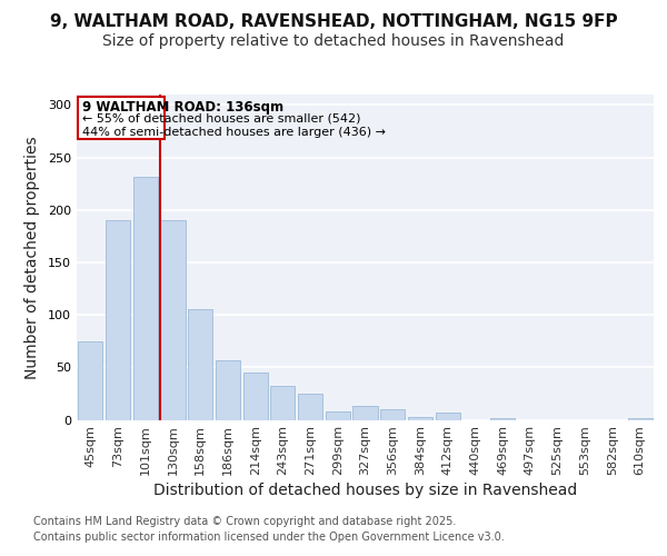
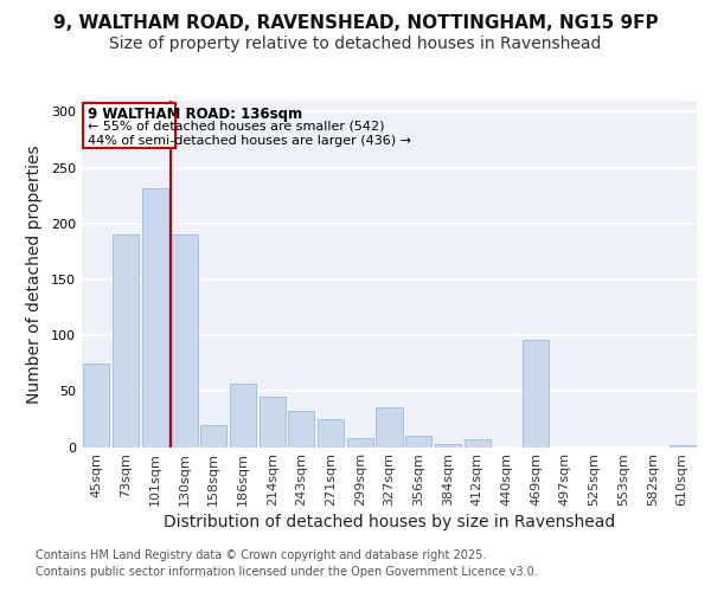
158sqm: 105 -> 20
327sqm: 13 -> 36
469sqm: 2 -> 96
